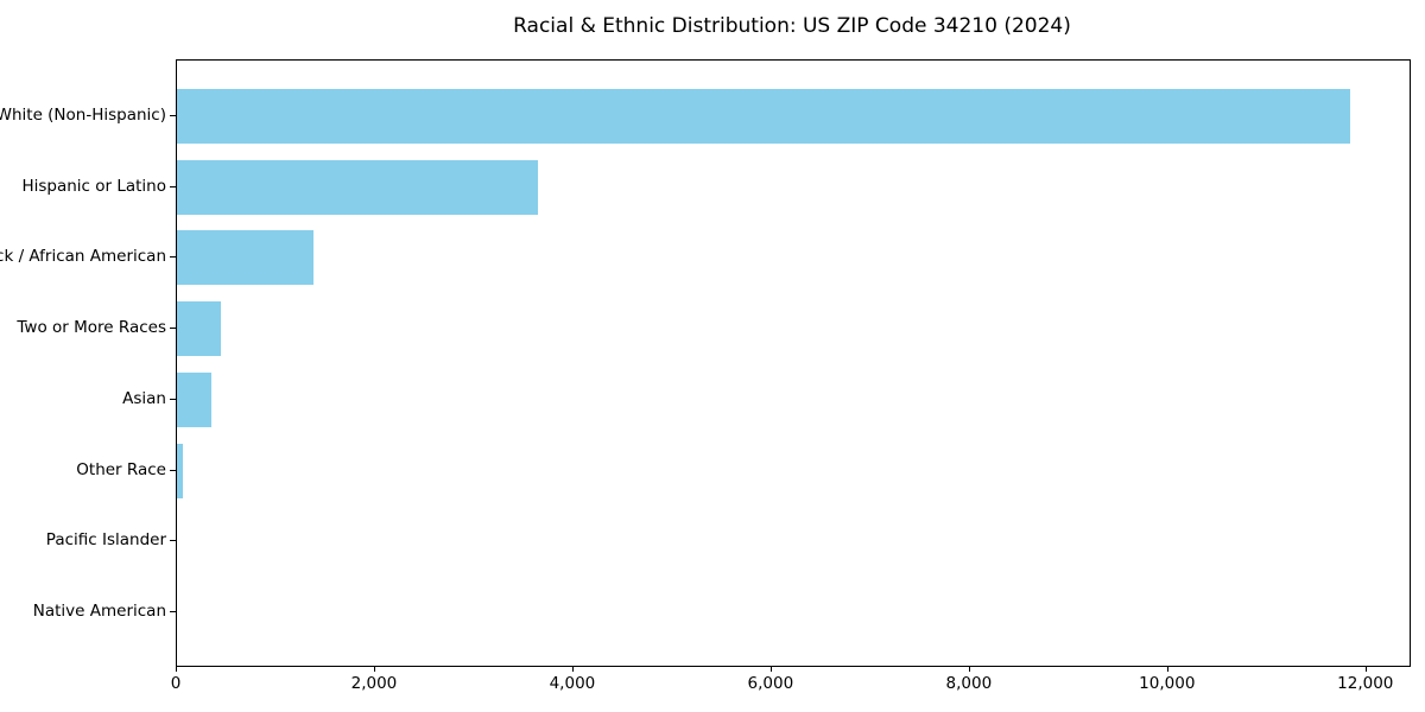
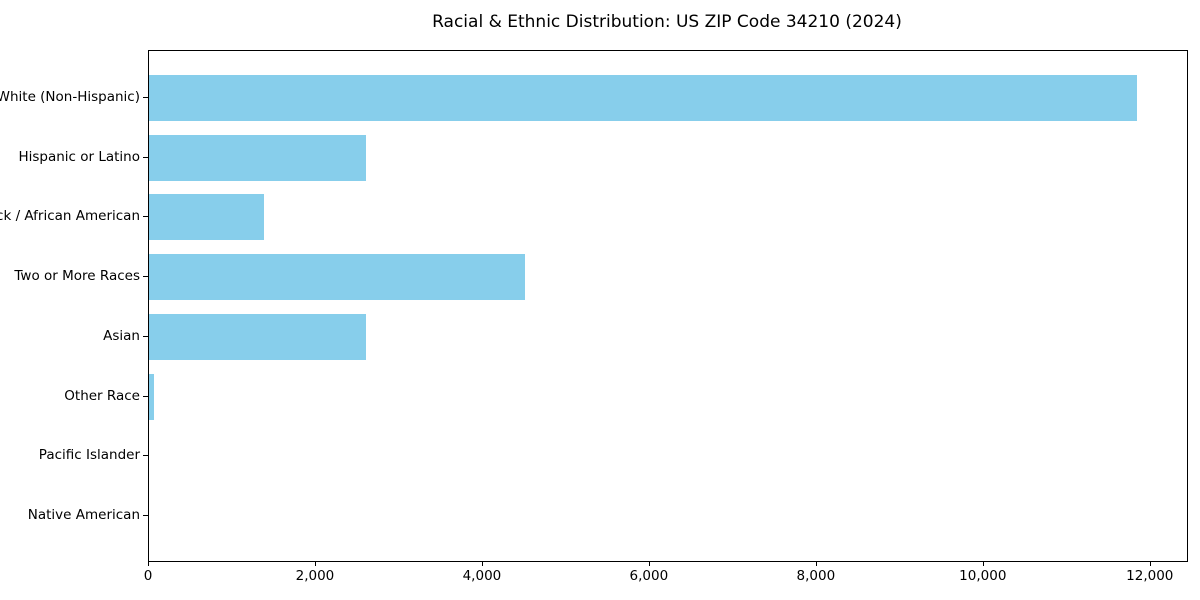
Hispanic or Latino: 3600 -> 2600
Two or More Races: 400 -> 4500
Asian: 400 -> 2600
